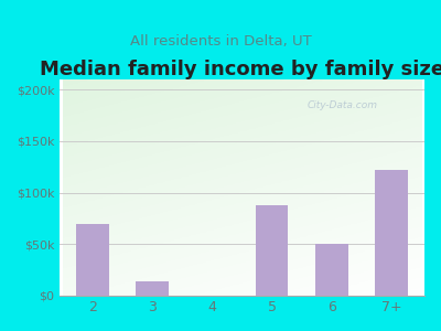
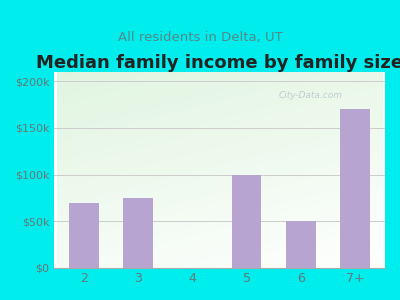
3: $14k -> $75k
5: $88k -> $100k
7+: $122k -> $170k
